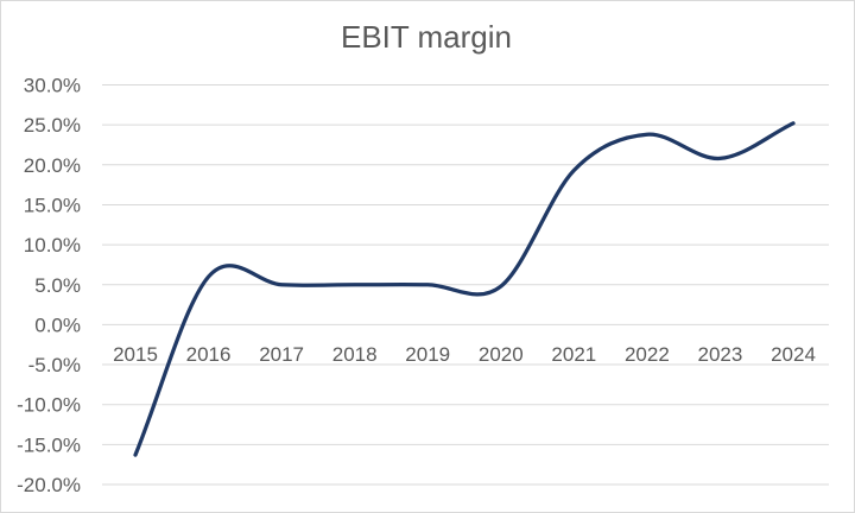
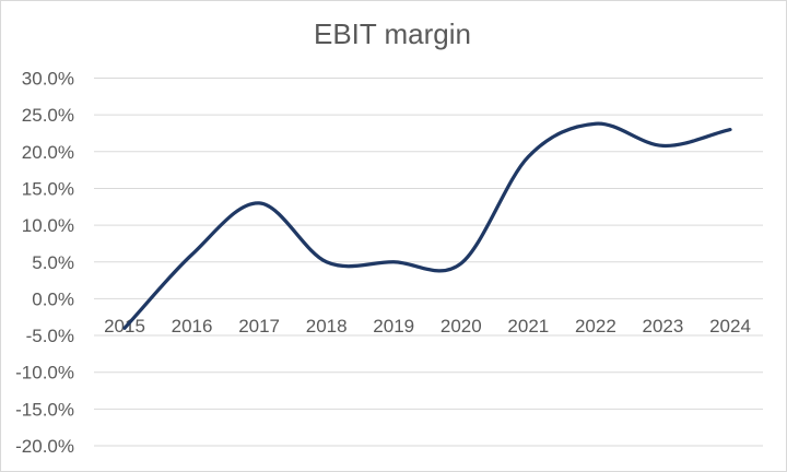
2015: -16% -> -4%
2017: 5% -> 13%
2024: 25% -> 23%
